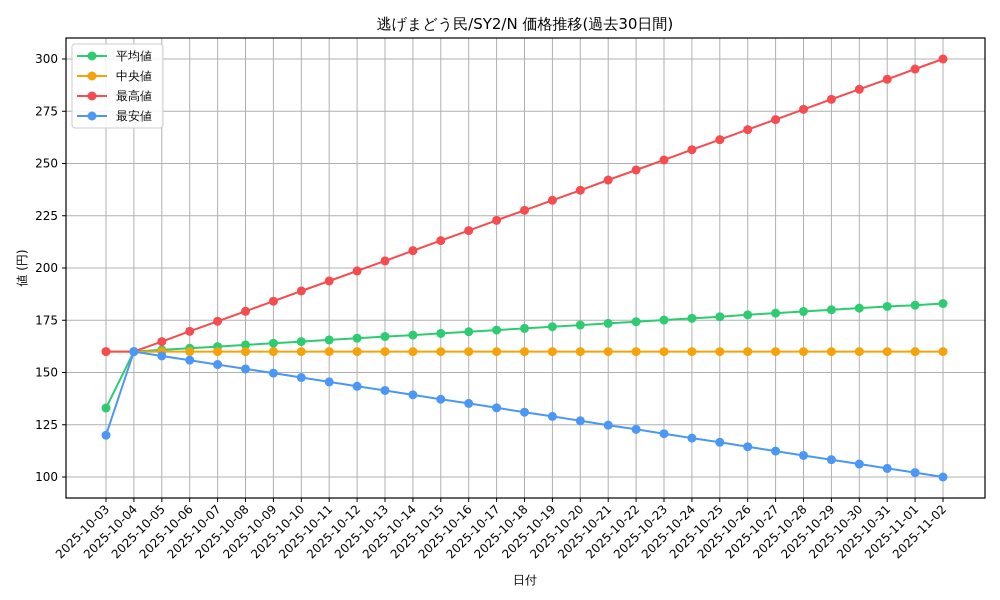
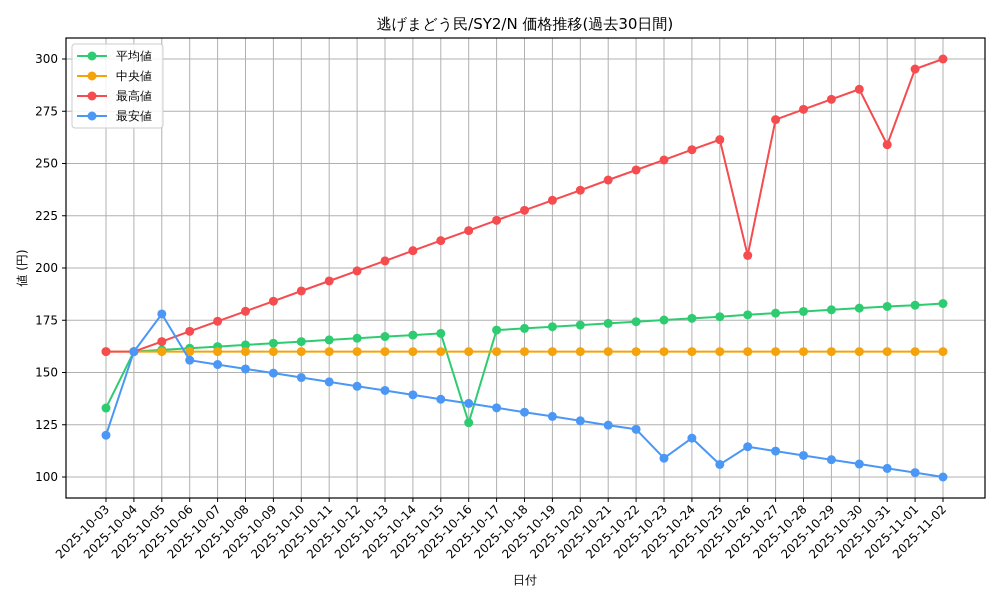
最安値/2025-10-05: 158 -> 178
平均値/2025-10-16: 170 -> 126
最安値/2025-10-23: 121 -> 109
最安値/2025-10-25: 117 -> 106
最高値/2025-10-26: 266 -> 206
最高値/2025-10-31: 290 -> 259
